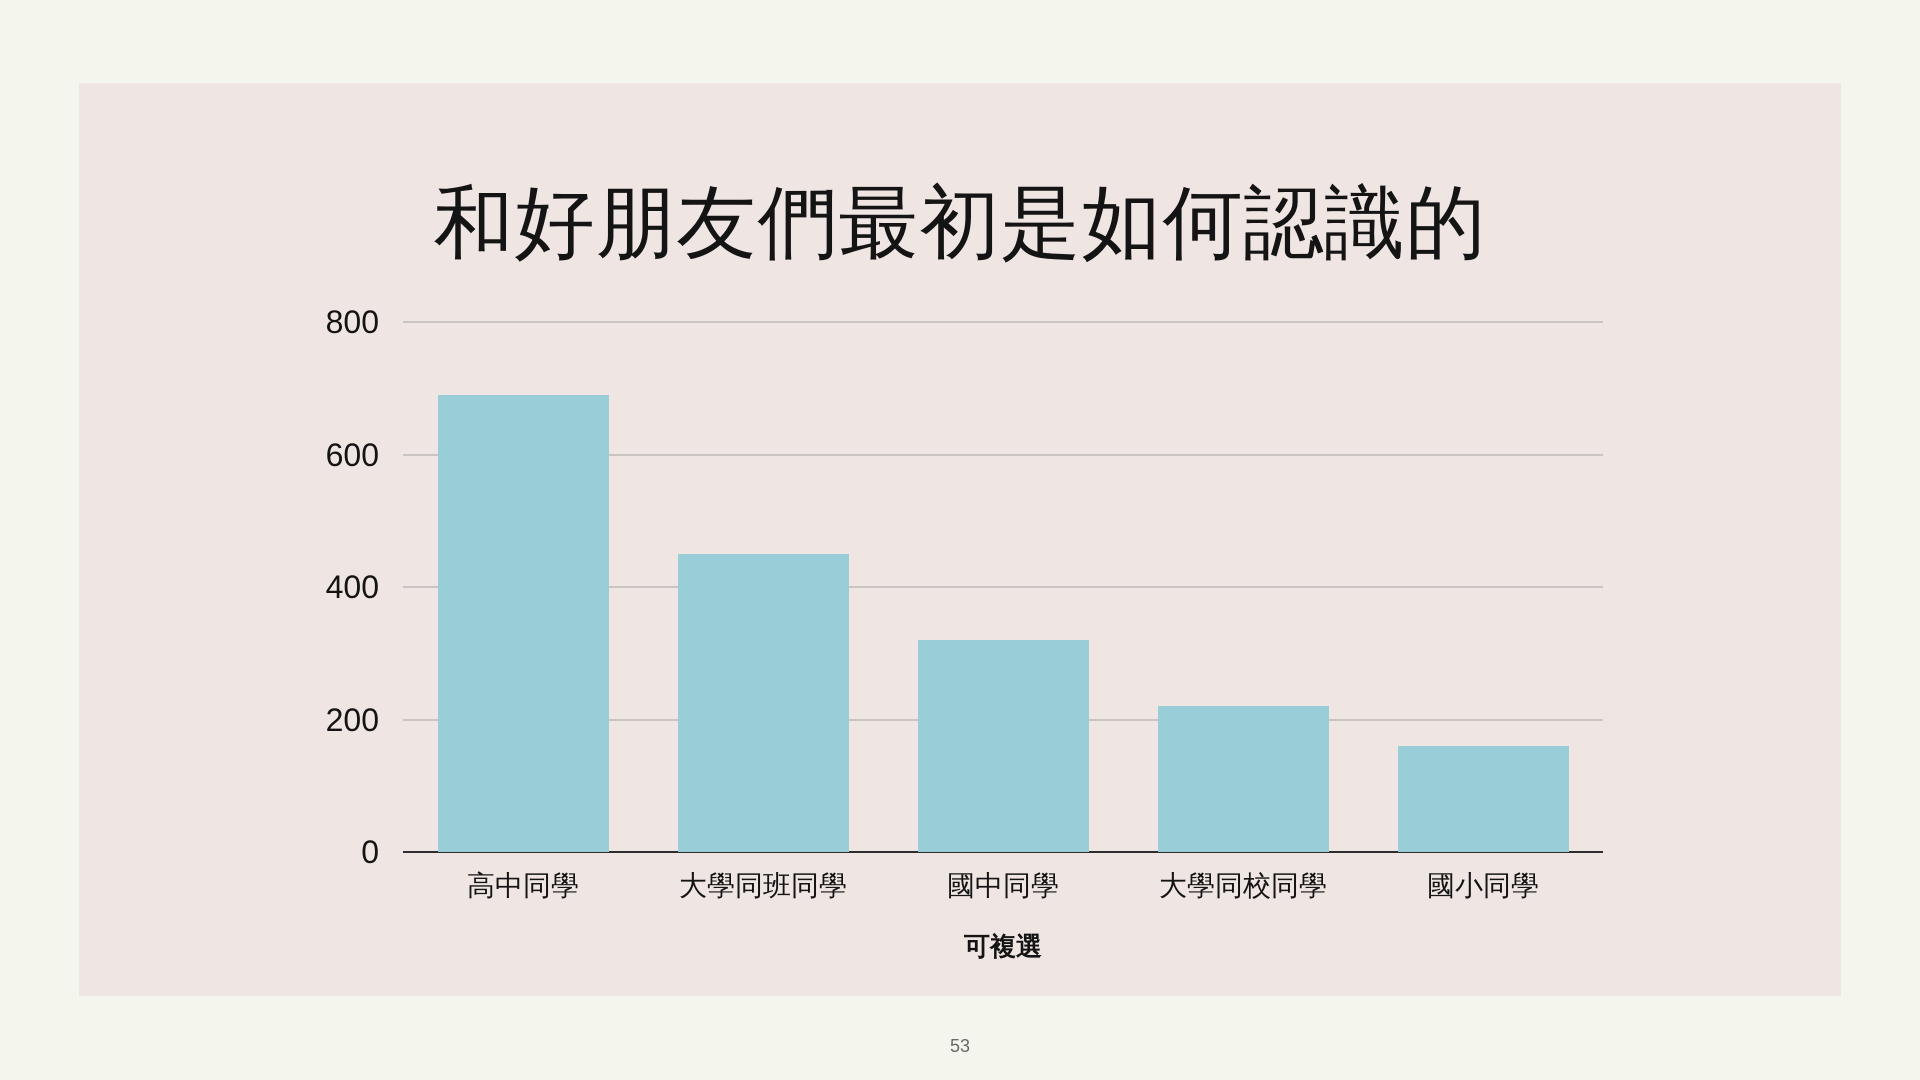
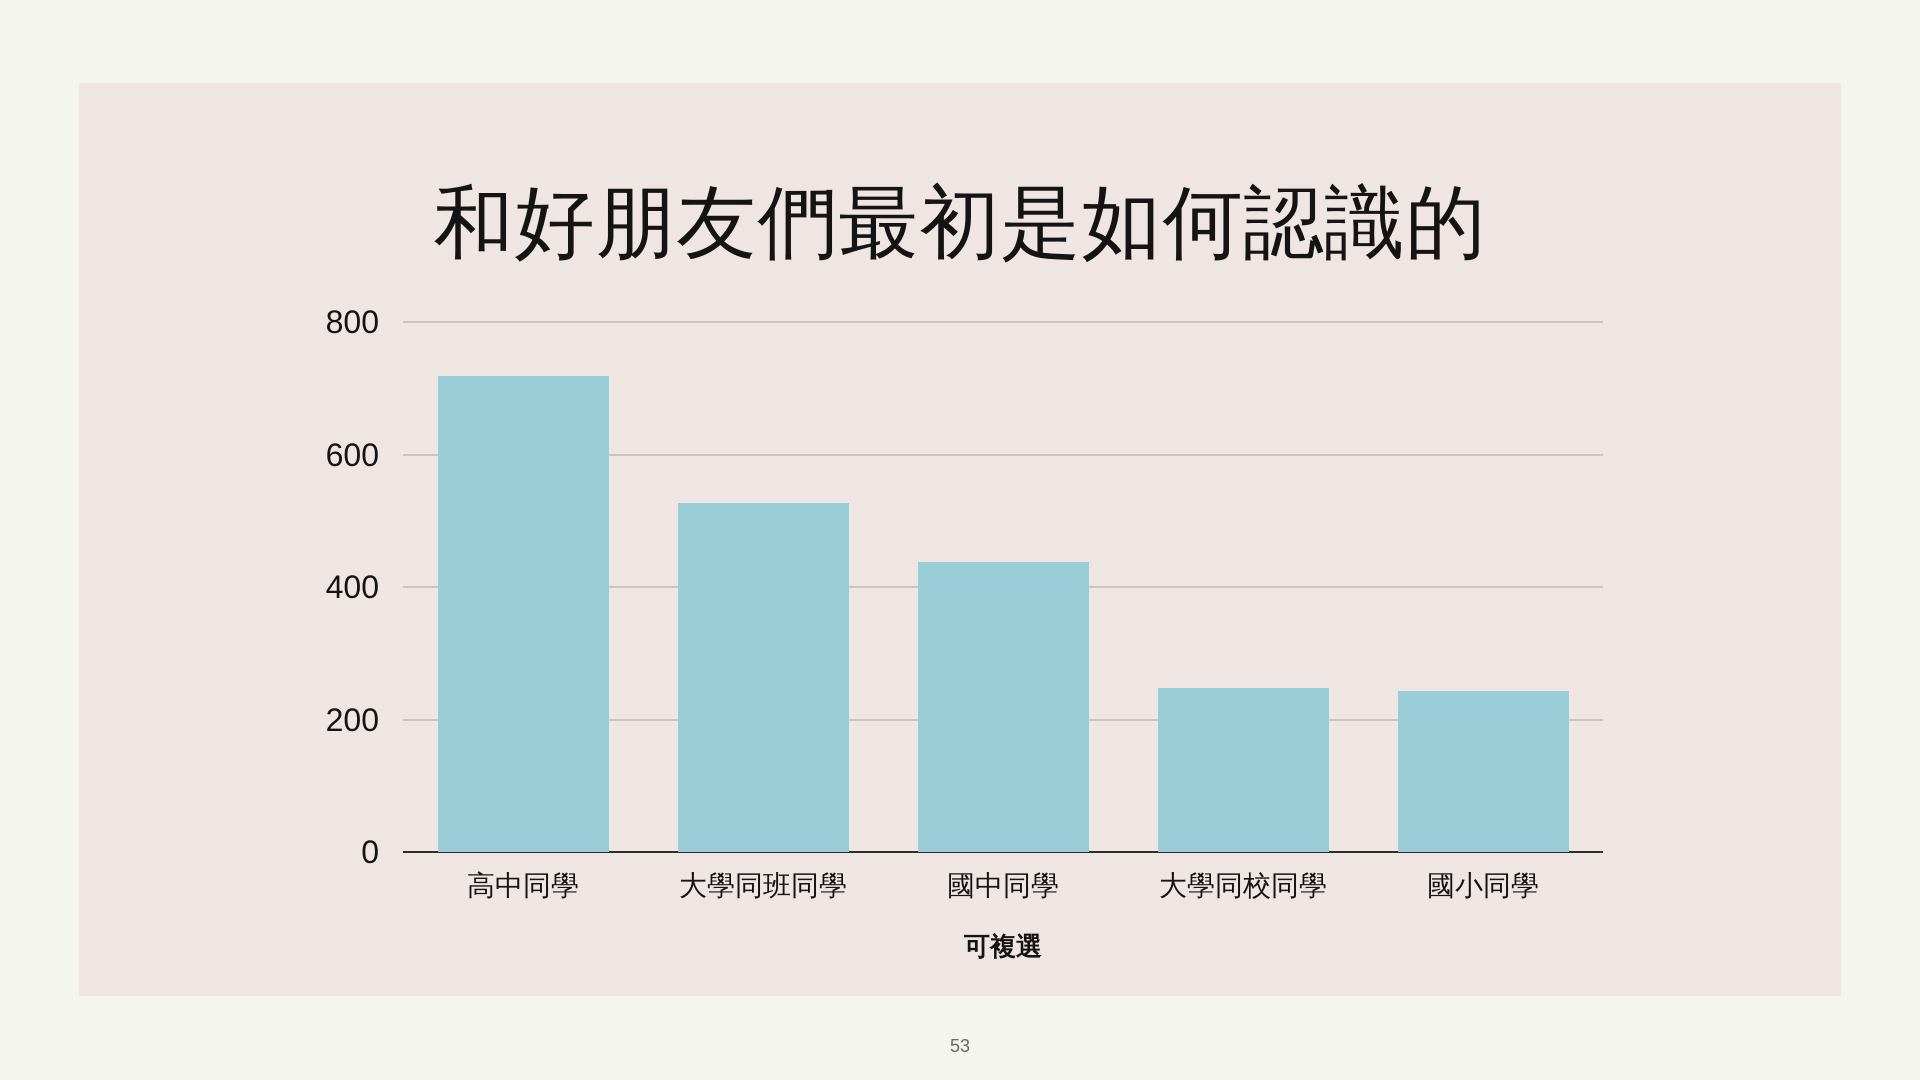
高中同學: 690 -> 720
大學同班同學: 450 -> 530
國中同學: 320 -> 440
大學同校同學: 220 -> 250
國小同學: 160 -> 240
